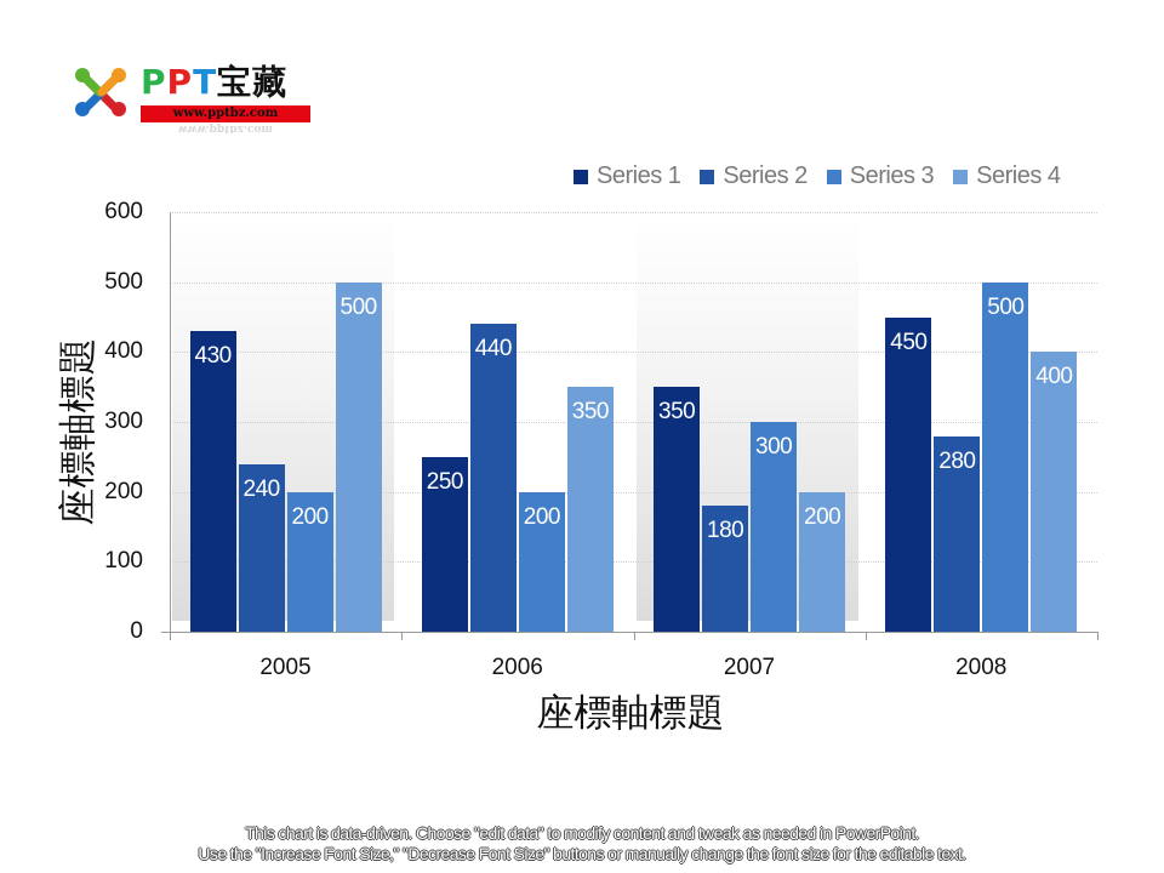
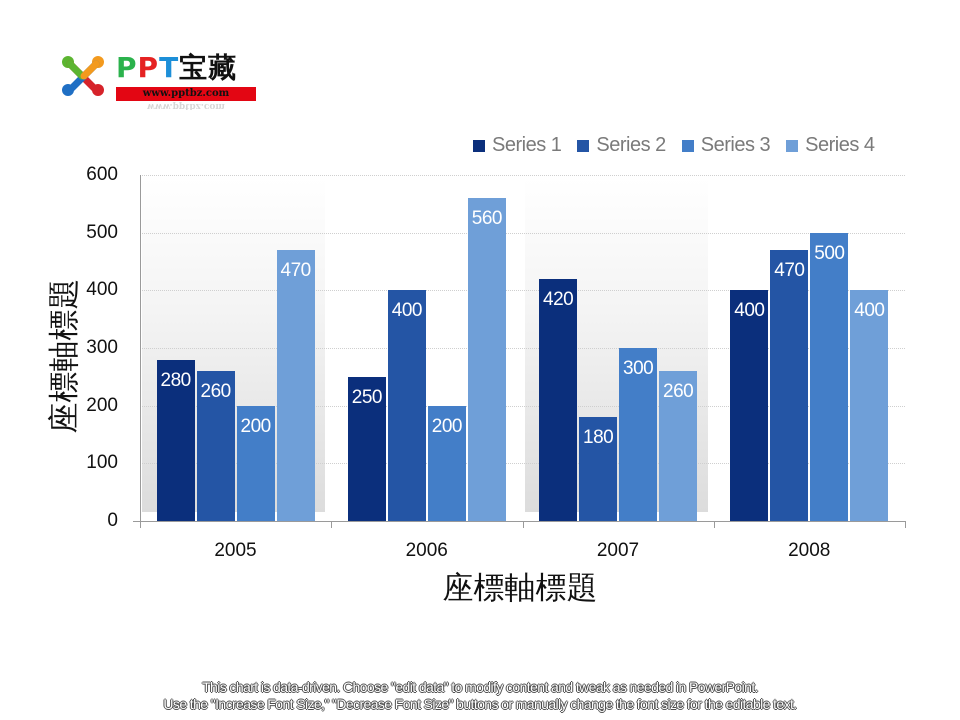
Series 1/2005: 430 -> 280
Series 2/2005: 240 -> 260
Series 4/2005: 500 -> 470
Series 2/2006: 440 -> 400
Series 4/2006: 350 -> 560
Series 1/2007: 350 -> 420
Series 4/2007: 200 -> 260
Series 1/2008: 450 -> 400
Series 2/2008: 280 -> 470
